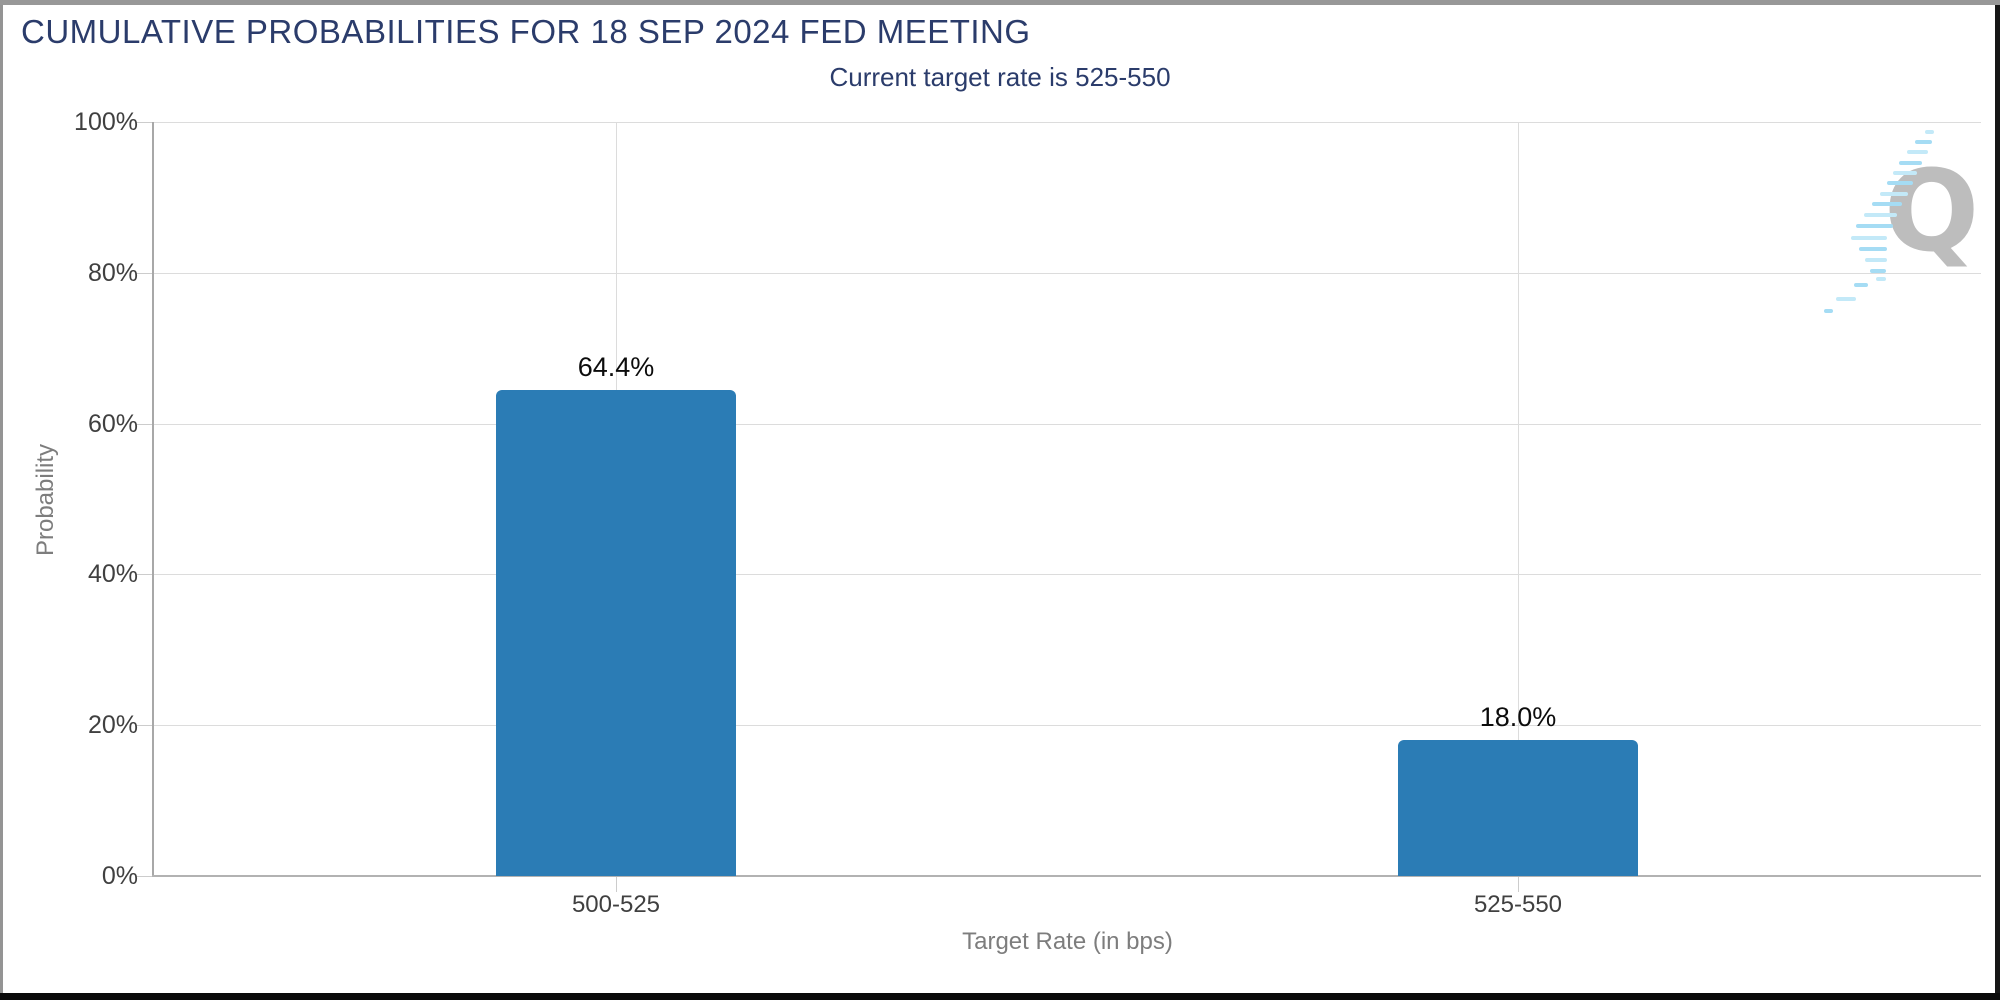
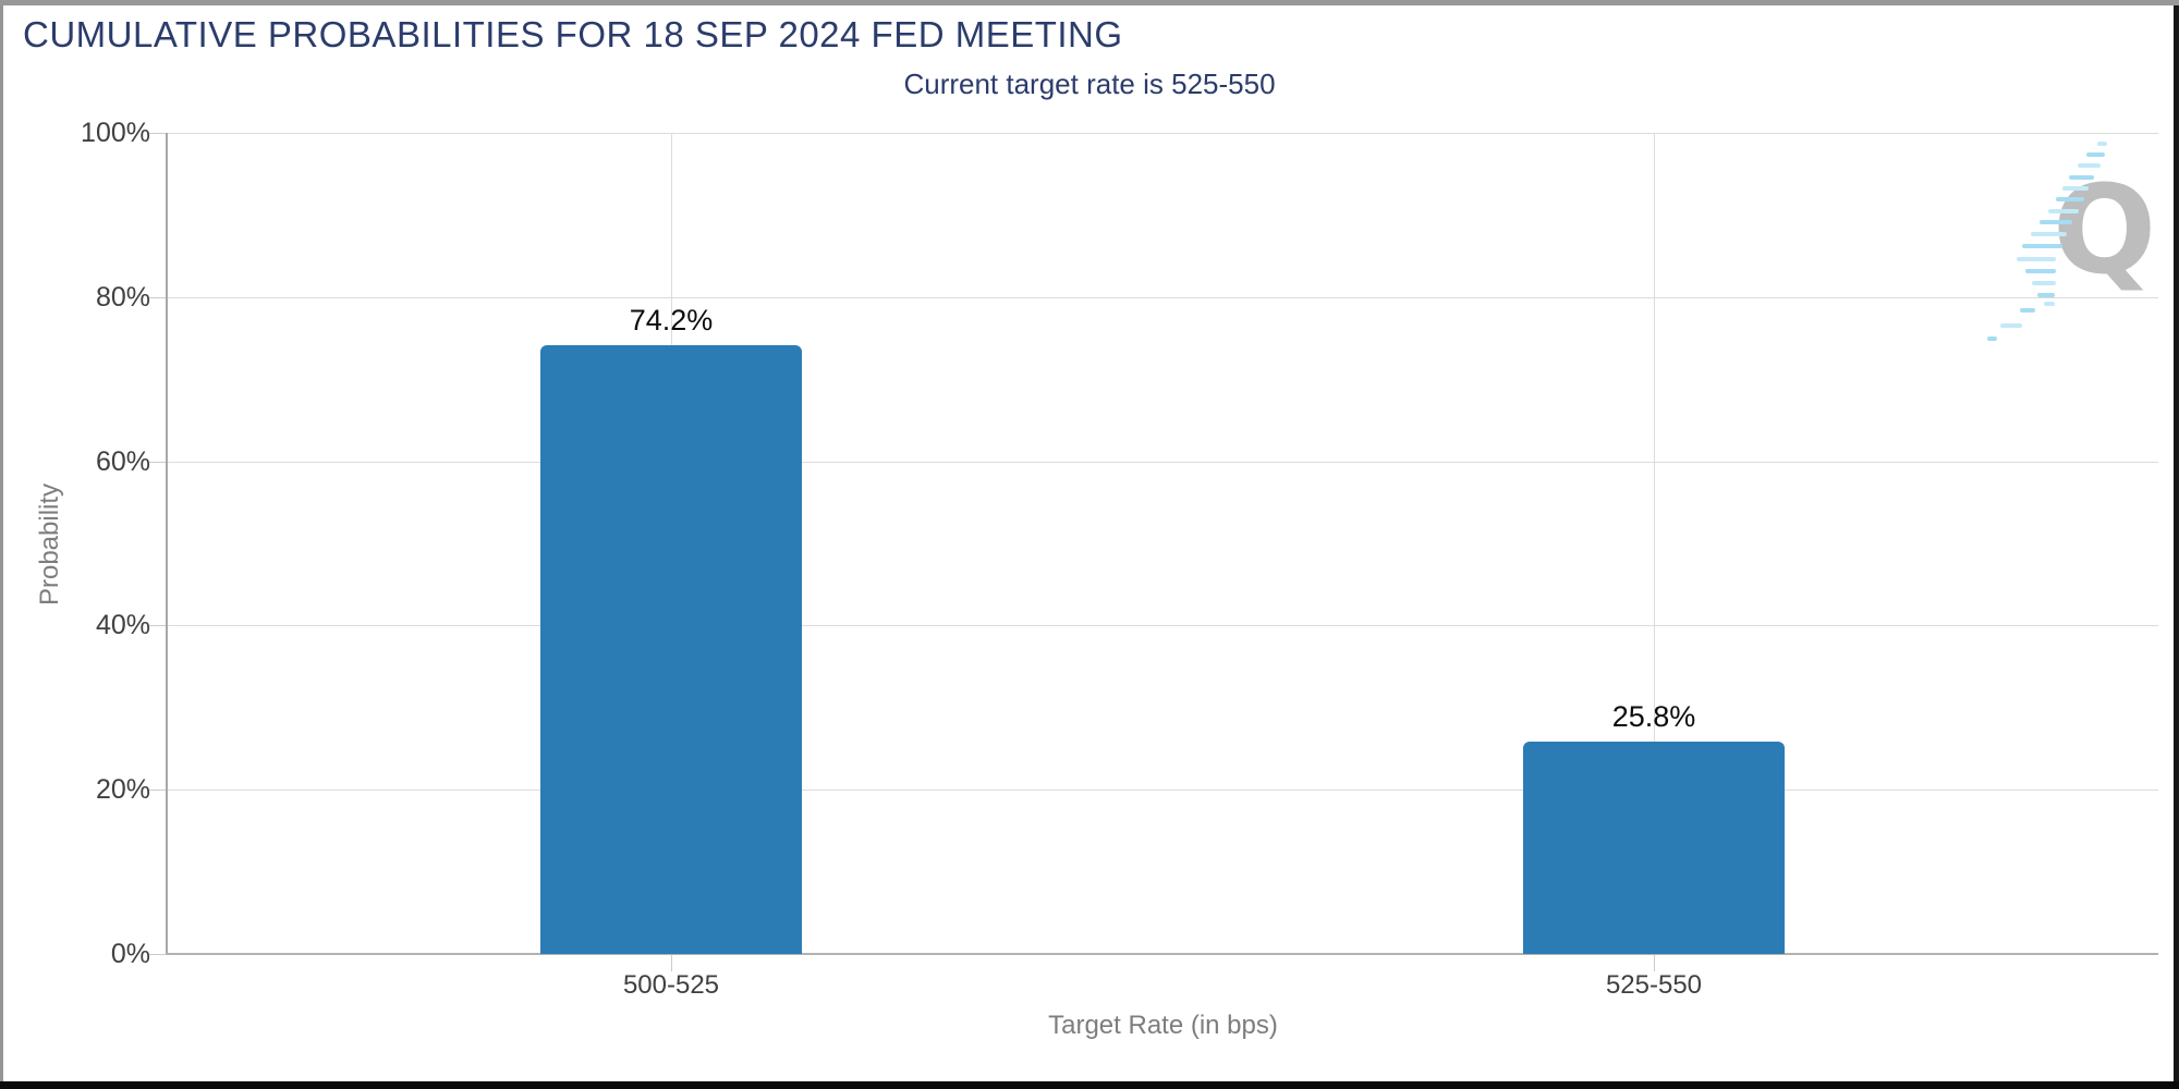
500-525: 64.4% -> 74.2%
525-550: 18.0% -> 25.8%
